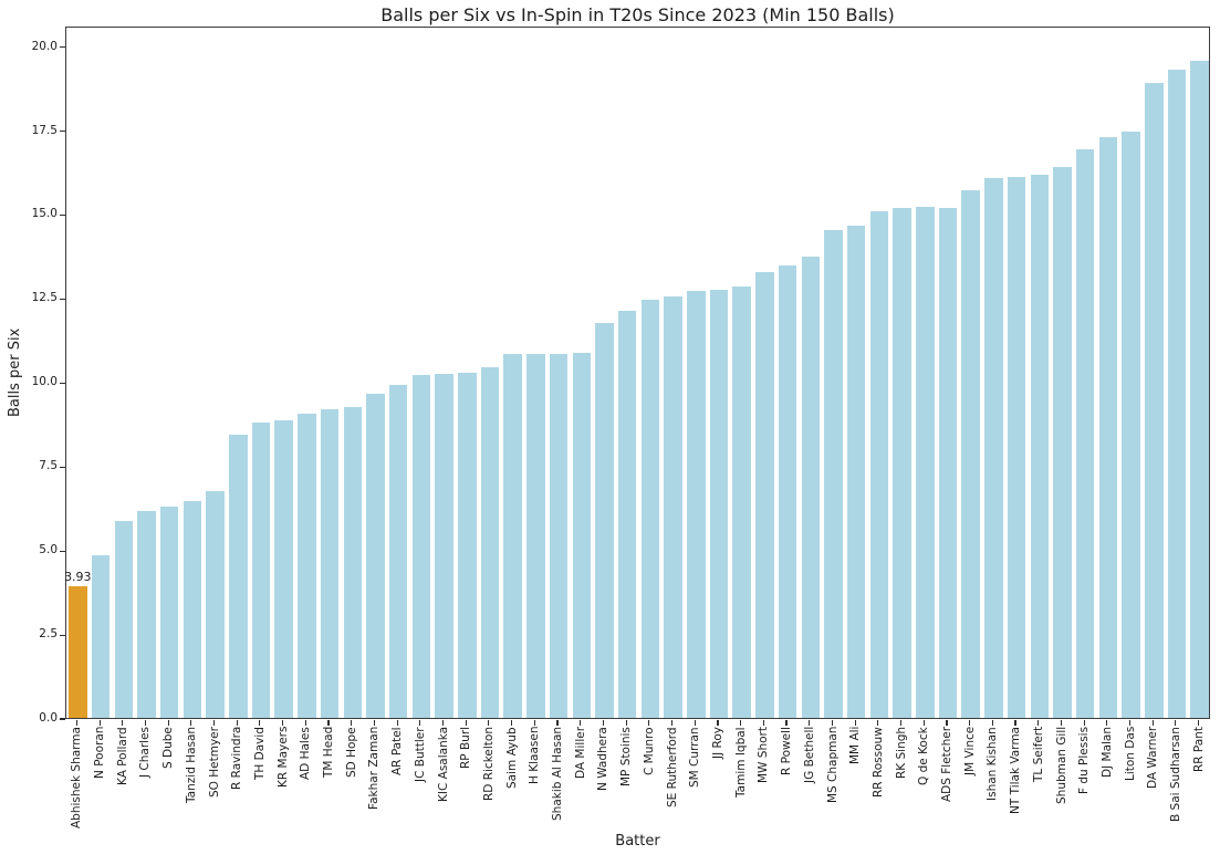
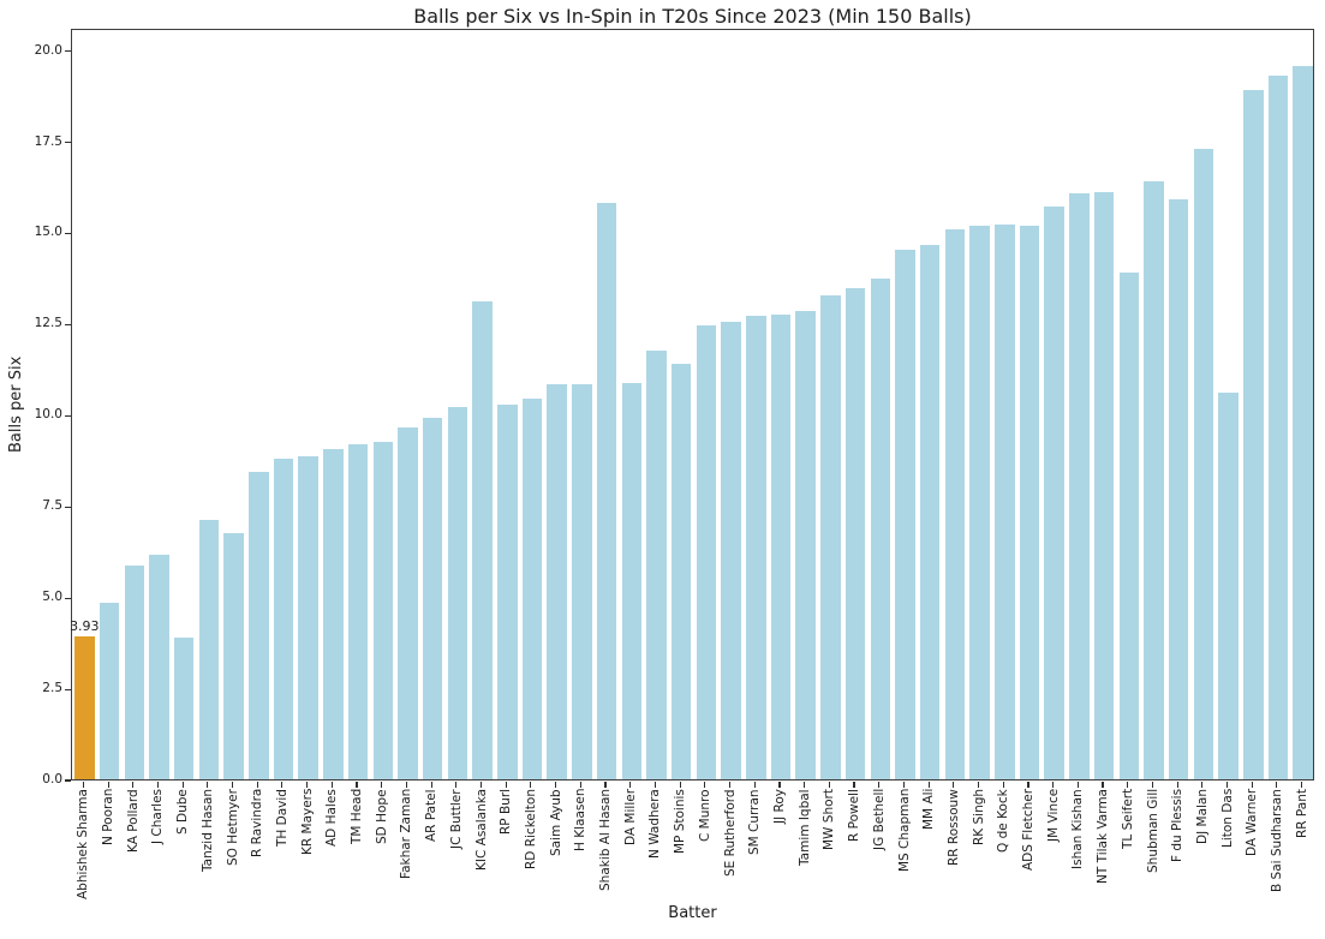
S Dube: 6.3 -> 3.9
Tanzid Hasan: 6.5 -> 7.1
KIC Asalanka: 10.2 -> 13.1
Shakib Al Hasan: 10.8 -> 15.8
MP Stoinis: 12.1 -> 11.4
TL Seifert: 16.2 -> 13.9
F du Plessis: 16.9 -> 15.9
Liton Das: 17.5 -> 10.6
